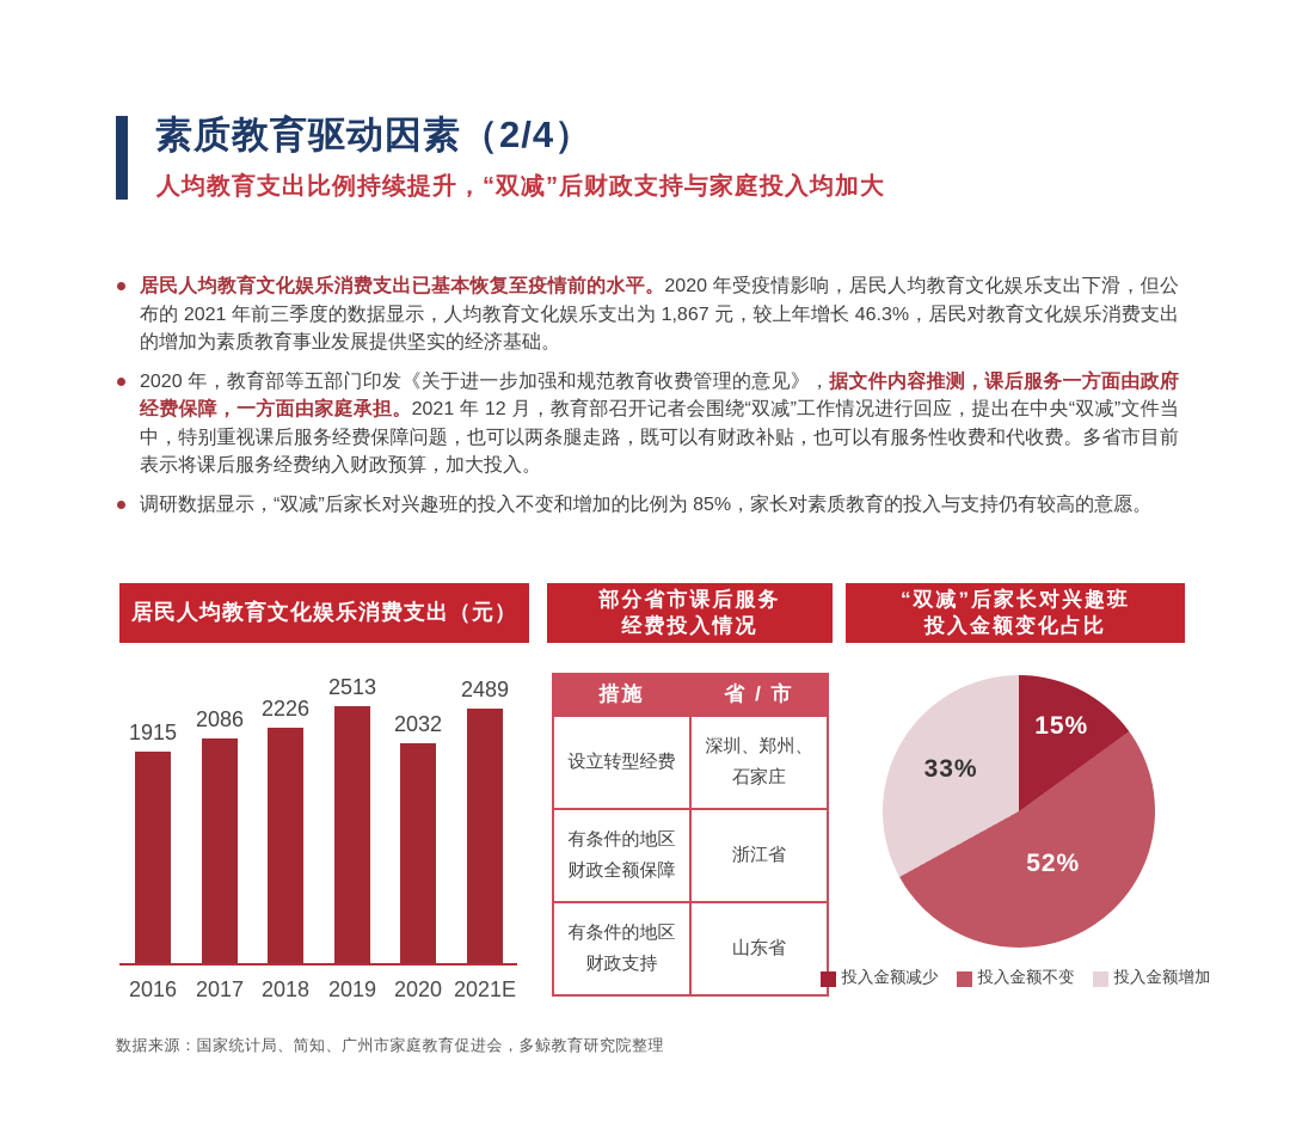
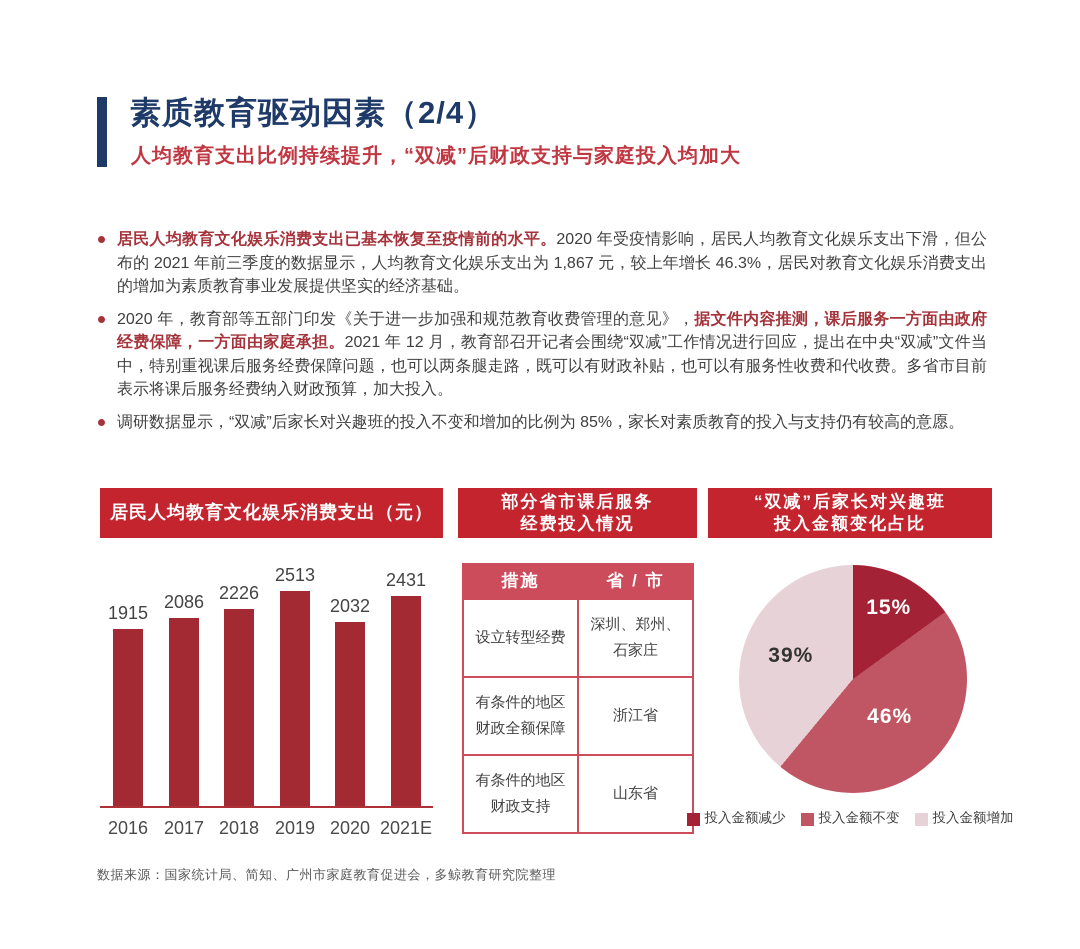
居民人均教育文化娱乐消费支出（元）/2021E: 2489 -> 2431
“双减”后家长对兴趣班 投入金额变化占比/投入金额不变: 52% -> 46%
“双减”后家长对兴趣班 投入金额变化占比/投入金额增加: 33% -> 39%
